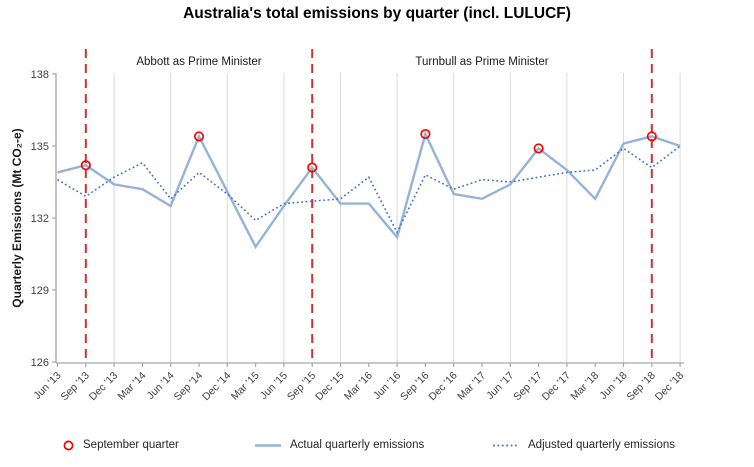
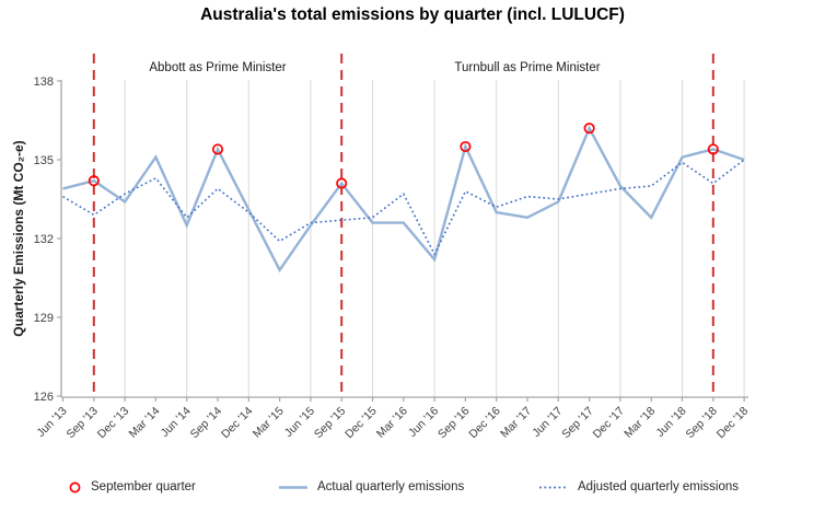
Actual quarterly emissions/Mar '14: 133.2 -> 135.1
Actual quarterly emissions/Sep '17: 134.9 -> 136.2
